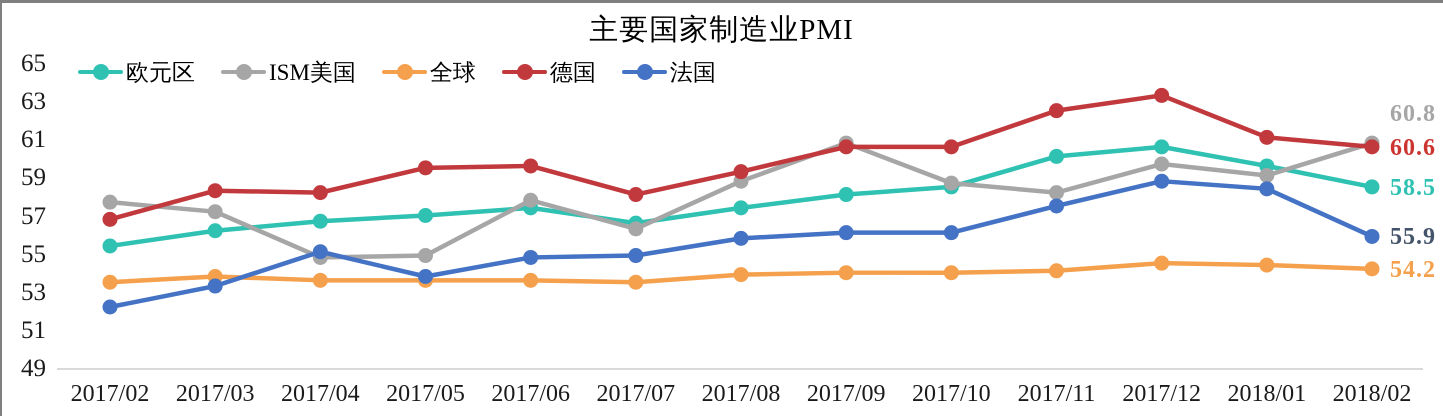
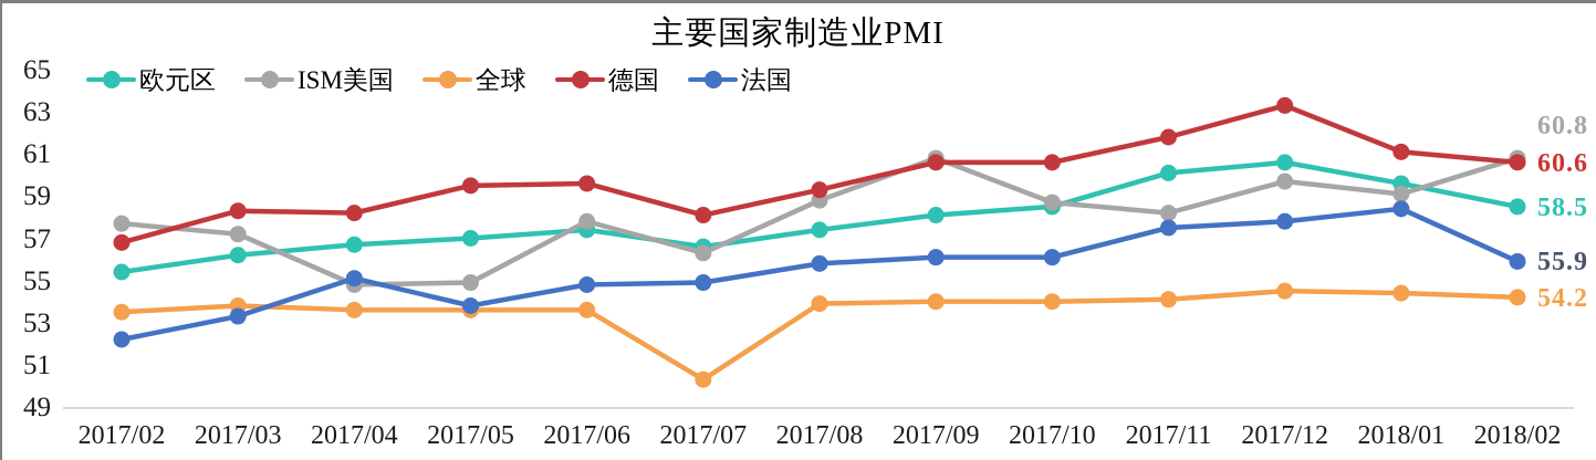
全球/2017/07: 53.5 -> 50.3
德国/2017/11: 62.5 -> 61.8
法国/2017/12: 58.8 -> 57.8
